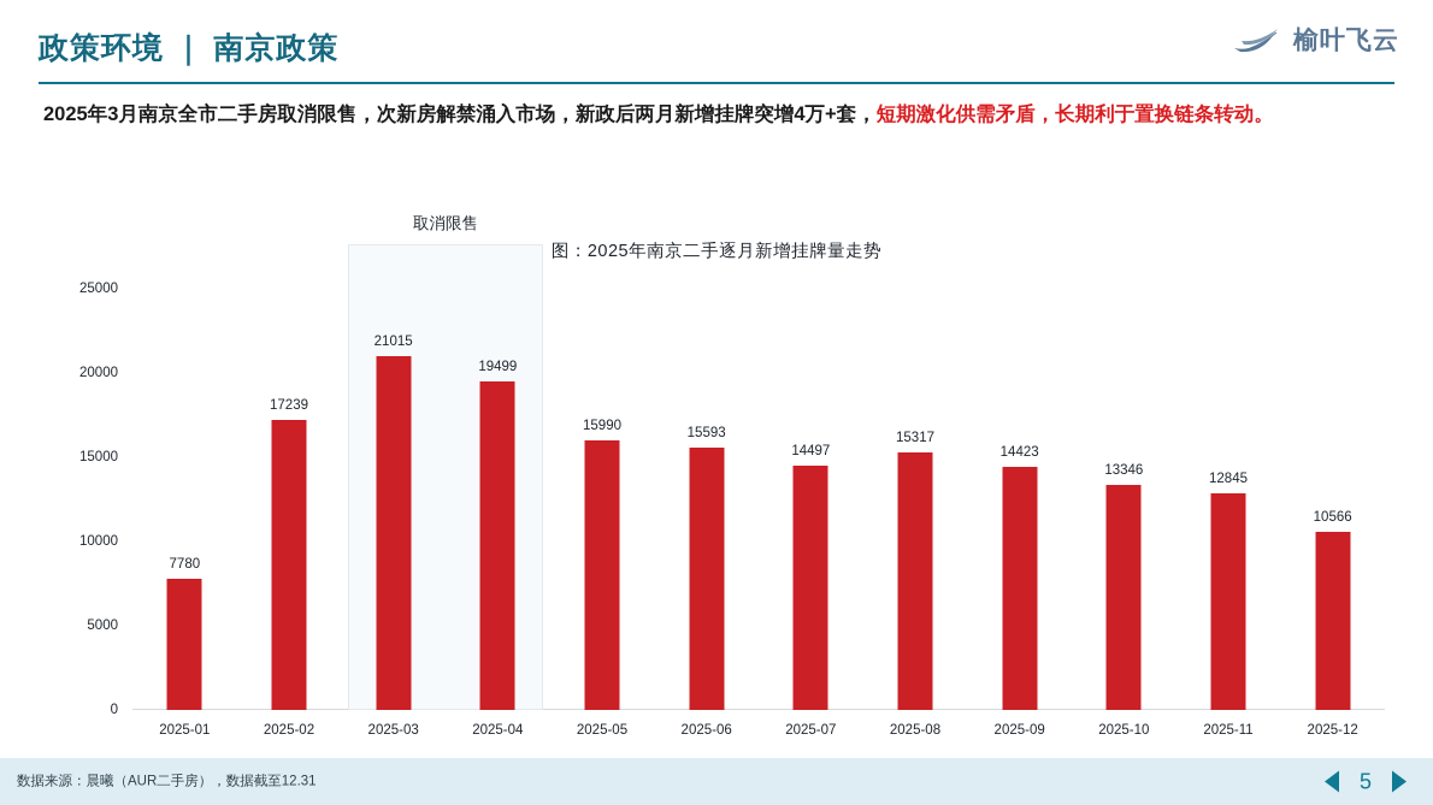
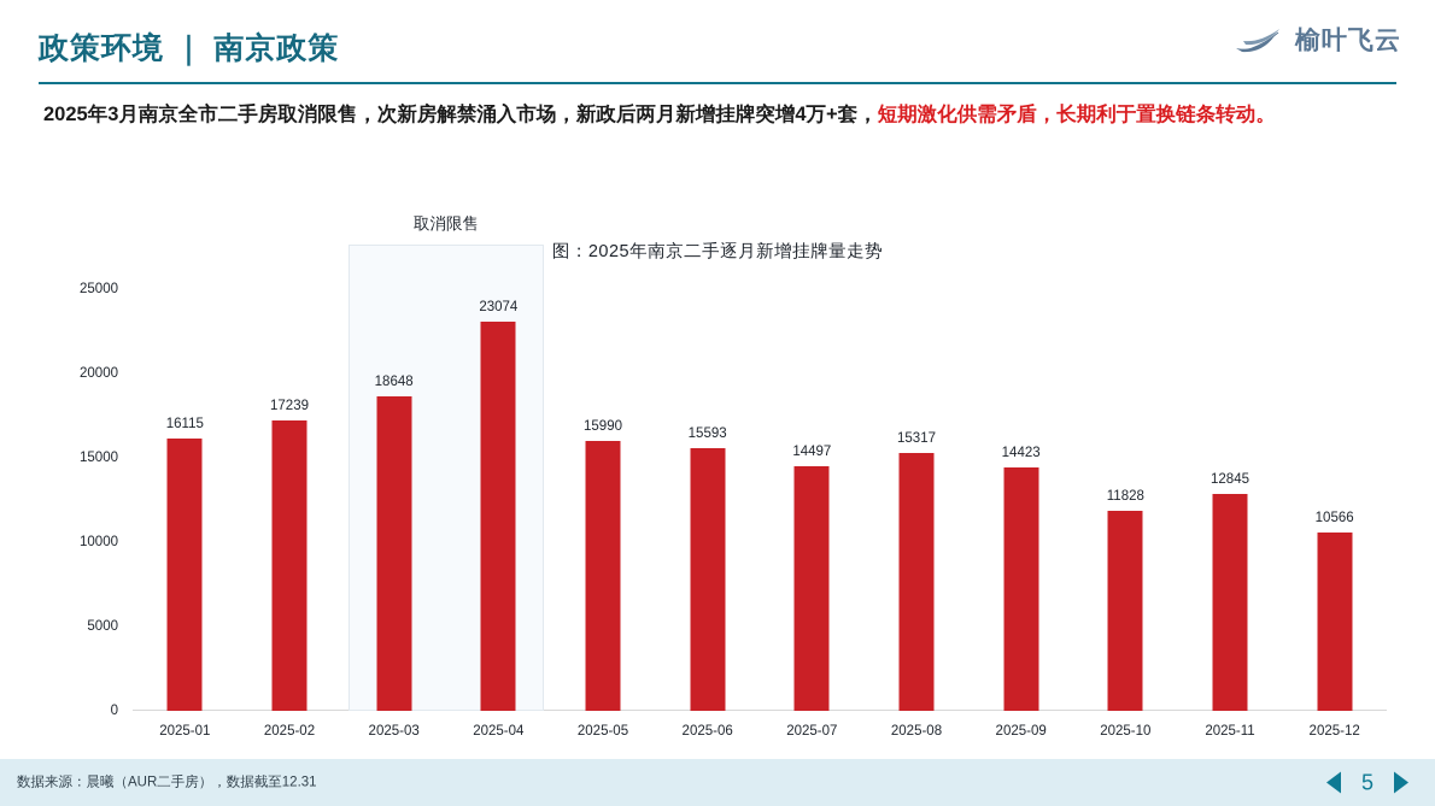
2025-01: 7780 -> 16115
2025-03: 21015 -> 18648
2025-04: 19499 -> 23074
2025-10: 13346 -> 11828
